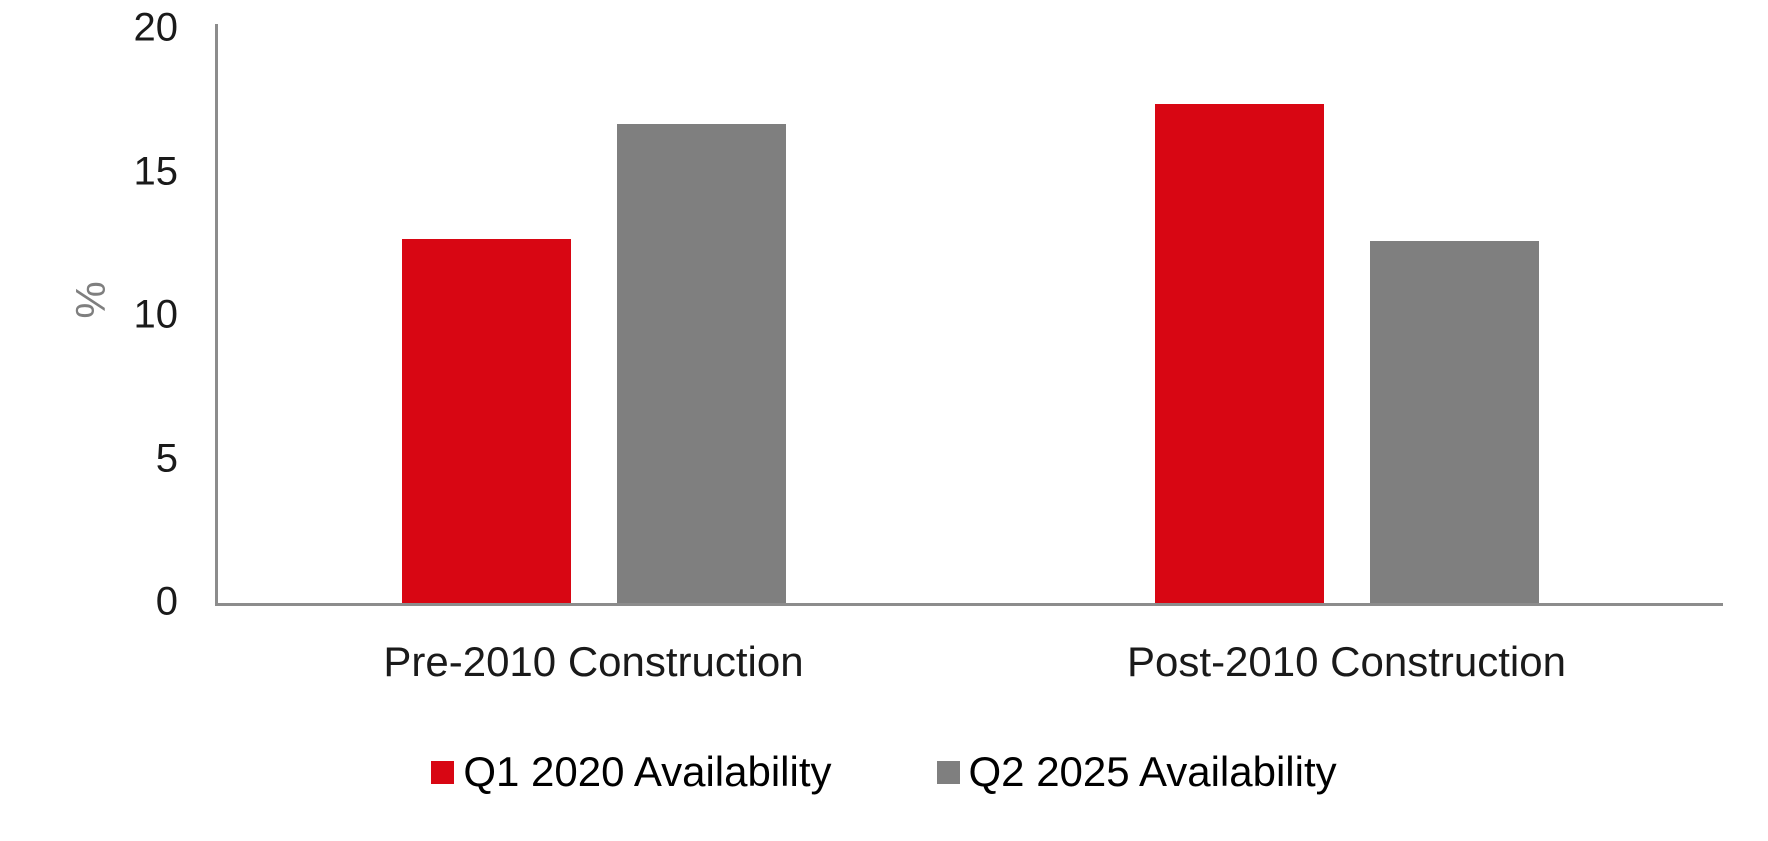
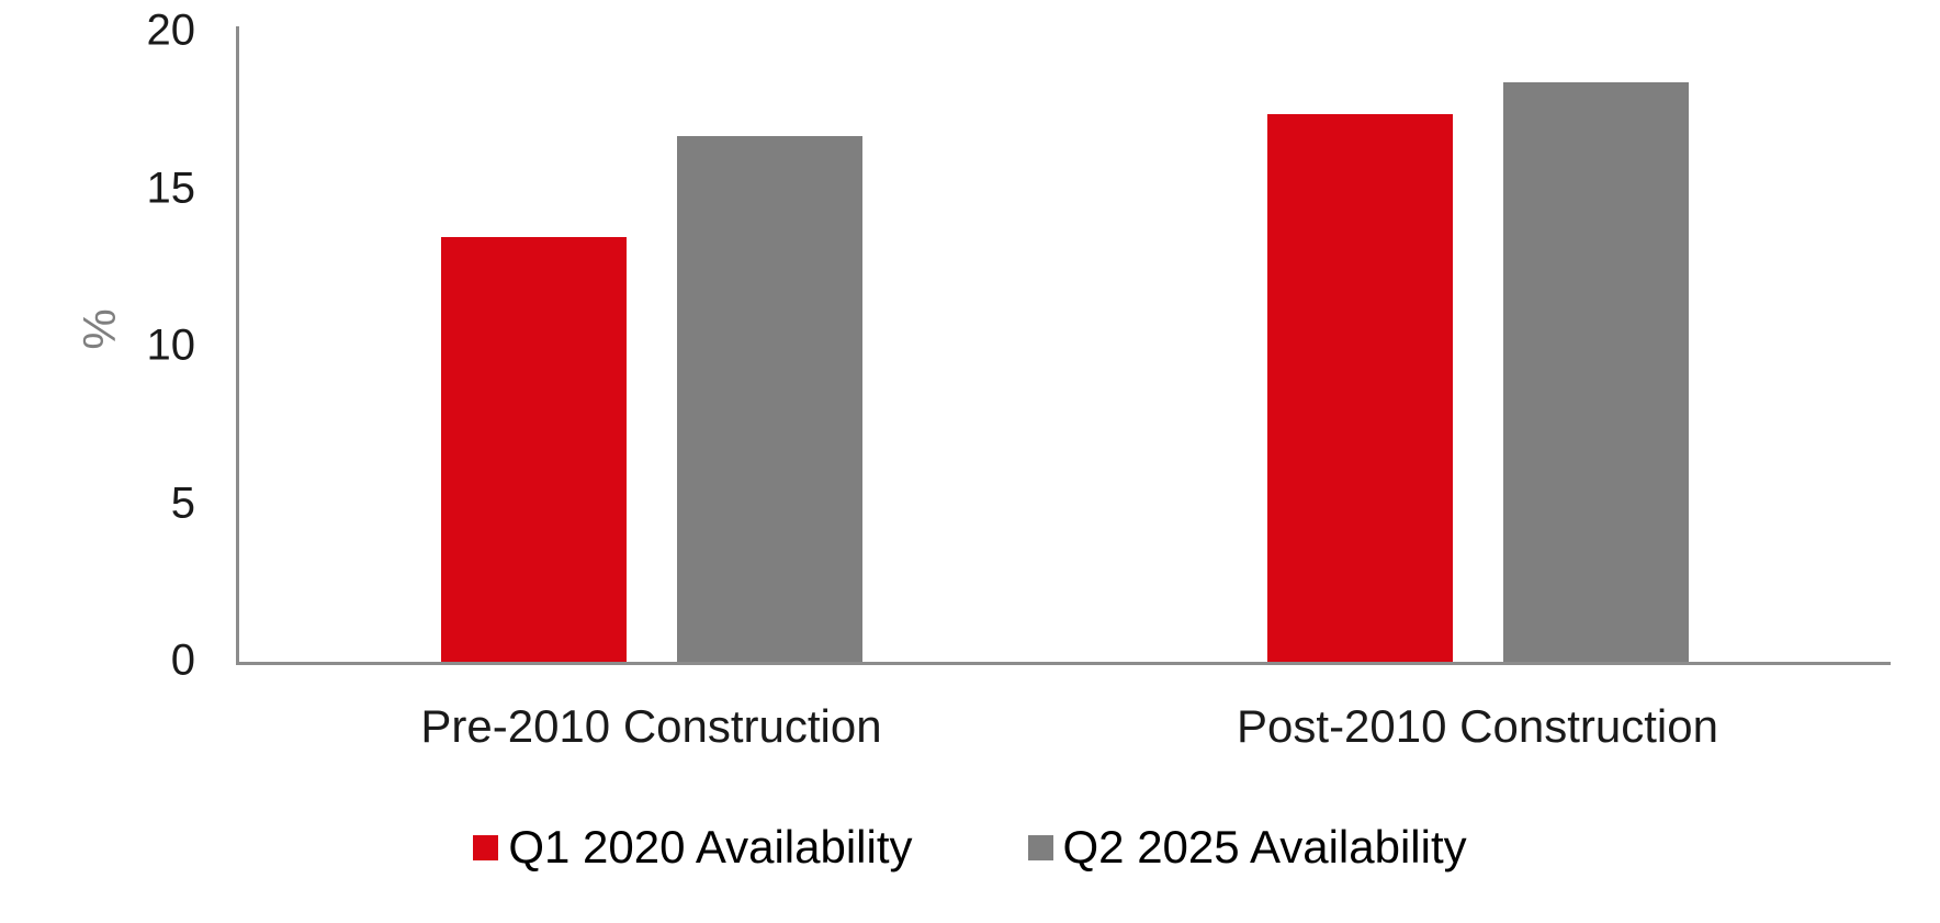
Q1 2020 Availability/Pre-2010 Construction: 12.7 -> 13.5
Q2 2025 Availability/Post-2010 Construction: 12.6 -> 18.4
